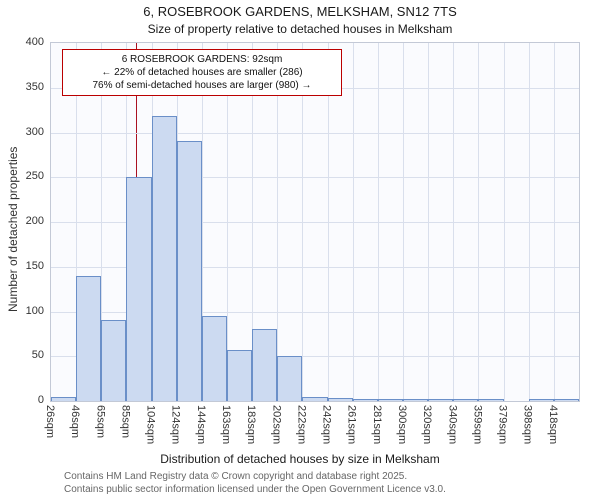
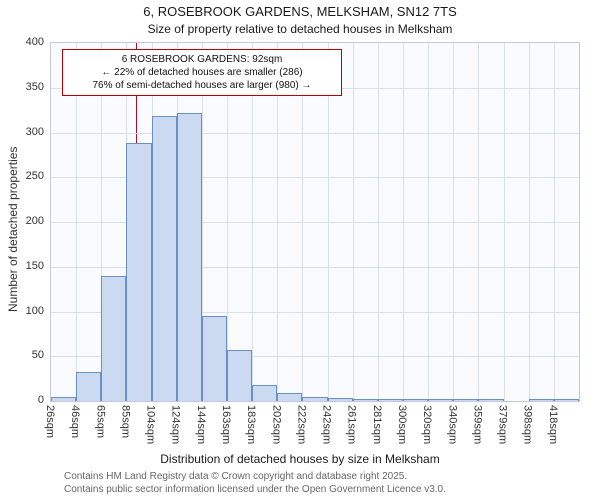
46sqm: 140 -> 30
65sqm: 90 -> 140
85sqm: 250 -> 290
124sqm: 290 -> 320
183sqm: 80 -> 20
202sqm: 50 -> 10
